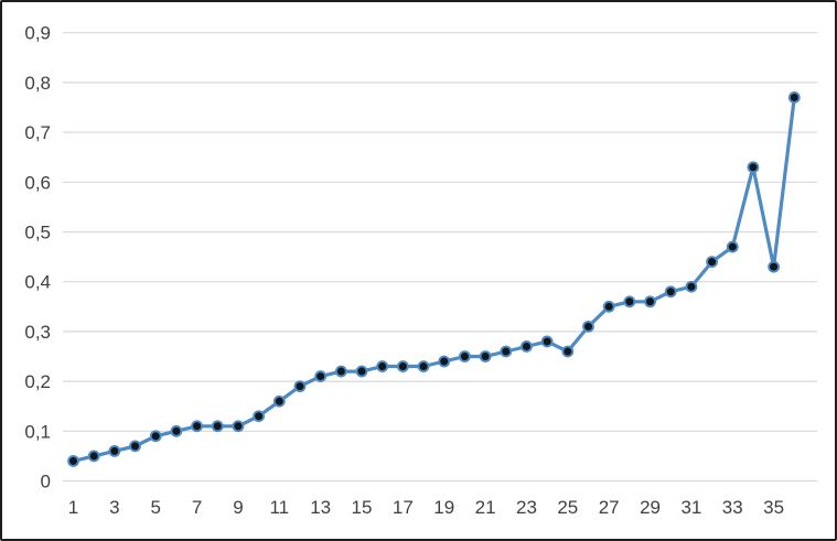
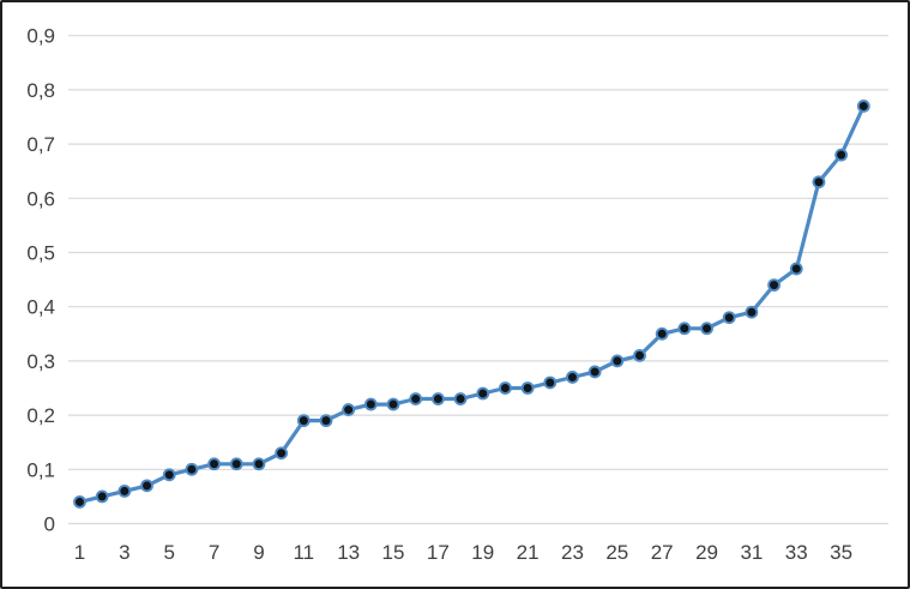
11: 0,16 -> 0,19
25: 0,26 -> 0,30
35: 0,43 -> 0,68
